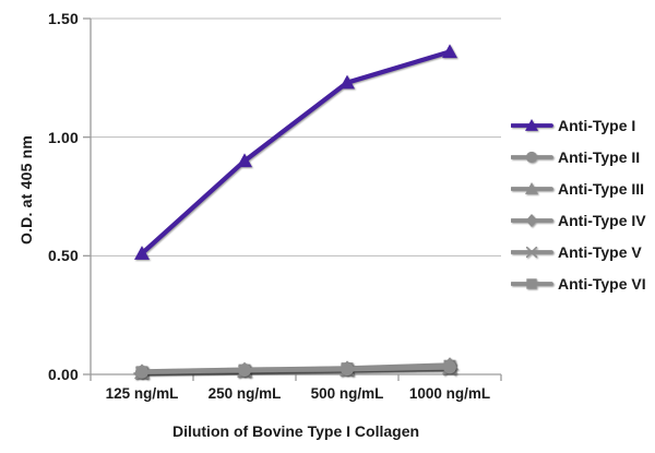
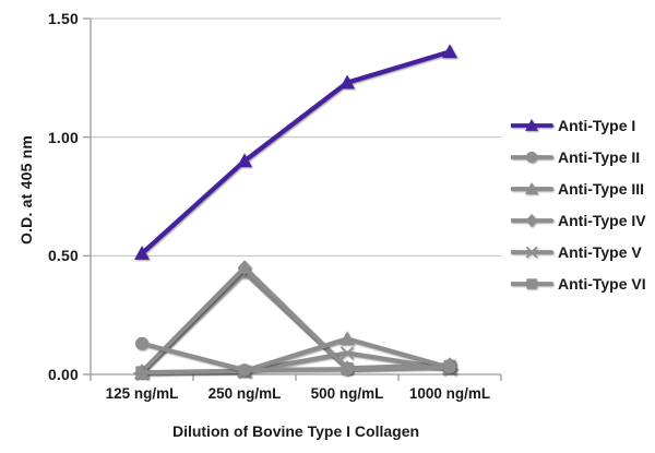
Anti-Type II/125 ng/mL: 0.01 -> 0.13
Anti-Type IV/250 ng/mL: 0.02 -> 0.45
Anti-Type VI/250 ng/mL: 0.02 -> 0.43
Anti-Type III/500 ng/mL: 0.02 -> 0.15
Anti-Type V/500 ng/mL: 0.02 -> 0.09
